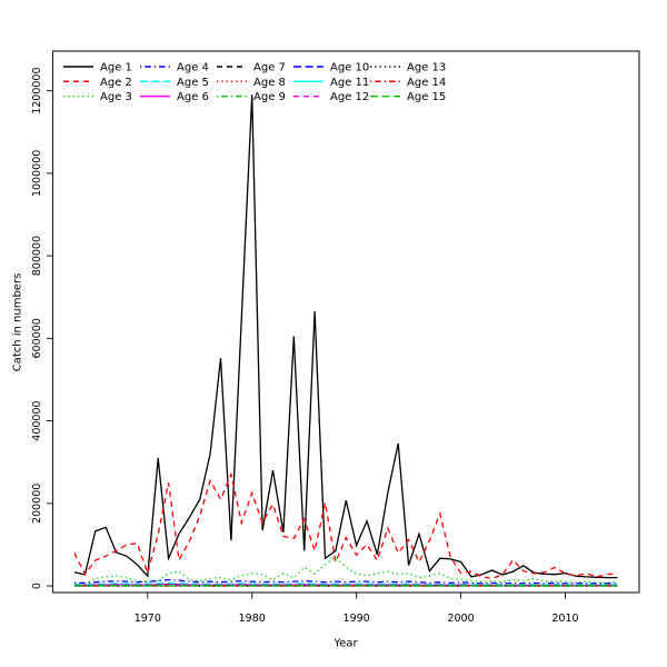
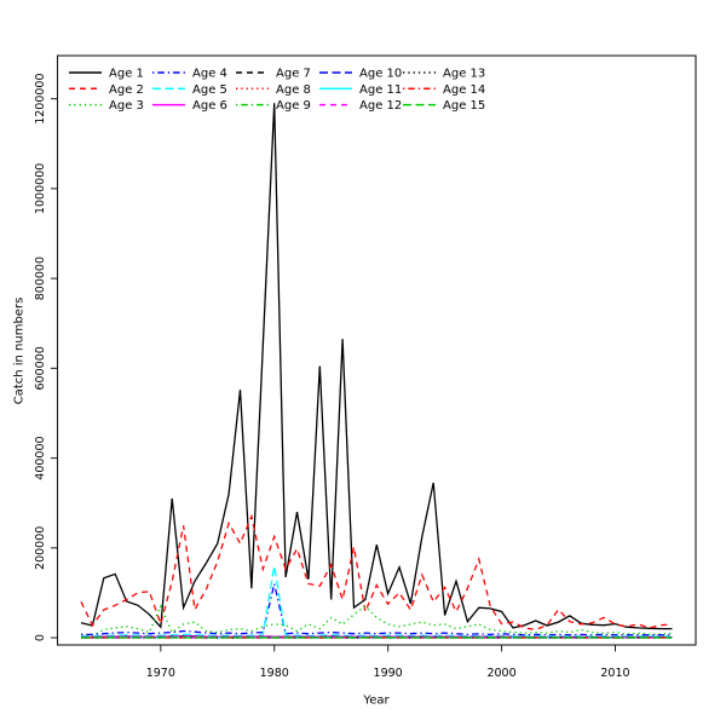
Age 3/1970: 10000 -> 70000
Age 4/1980: 10000 -> 120000
Age 5/1980: 10000 -> 160000
